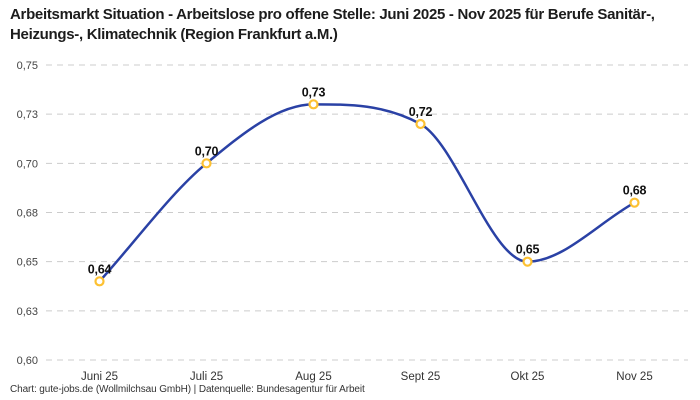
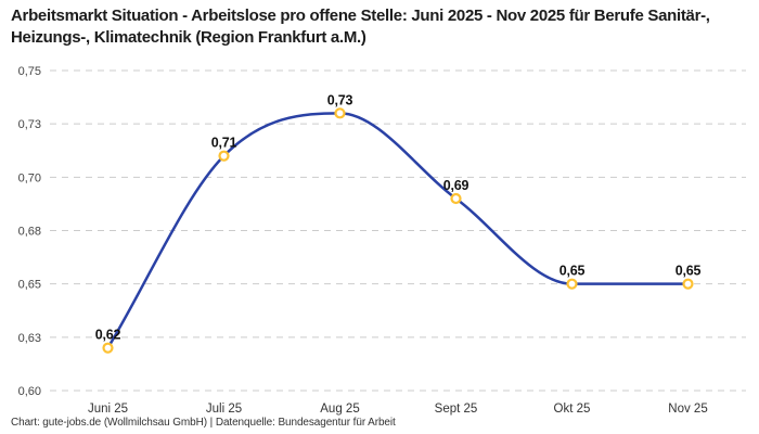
Juni 25: 0,64 -> 0,62
Juli 25: 0,70 -> 0,71
Sept 25: 0,72 -> 0,69
Nov 25: 0,68 -> 0,65
